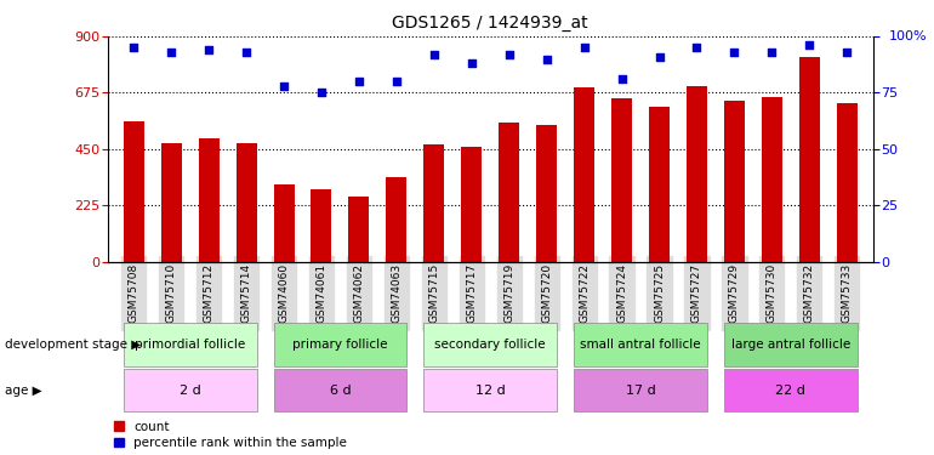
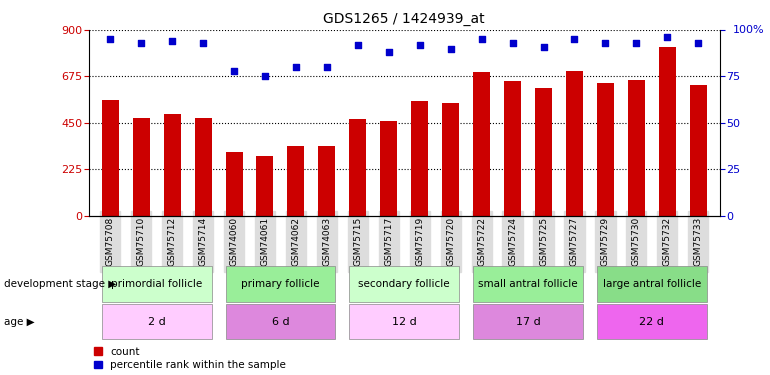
count/GSM74062: 260 -> 340
percentile rank within the sample/GSM75724: 81 -> 93
